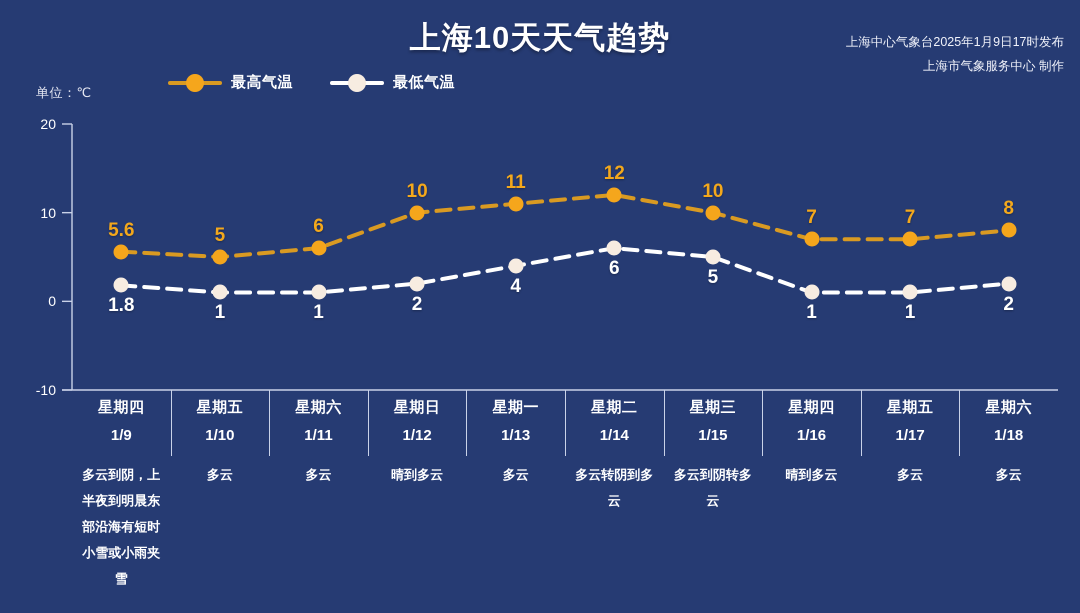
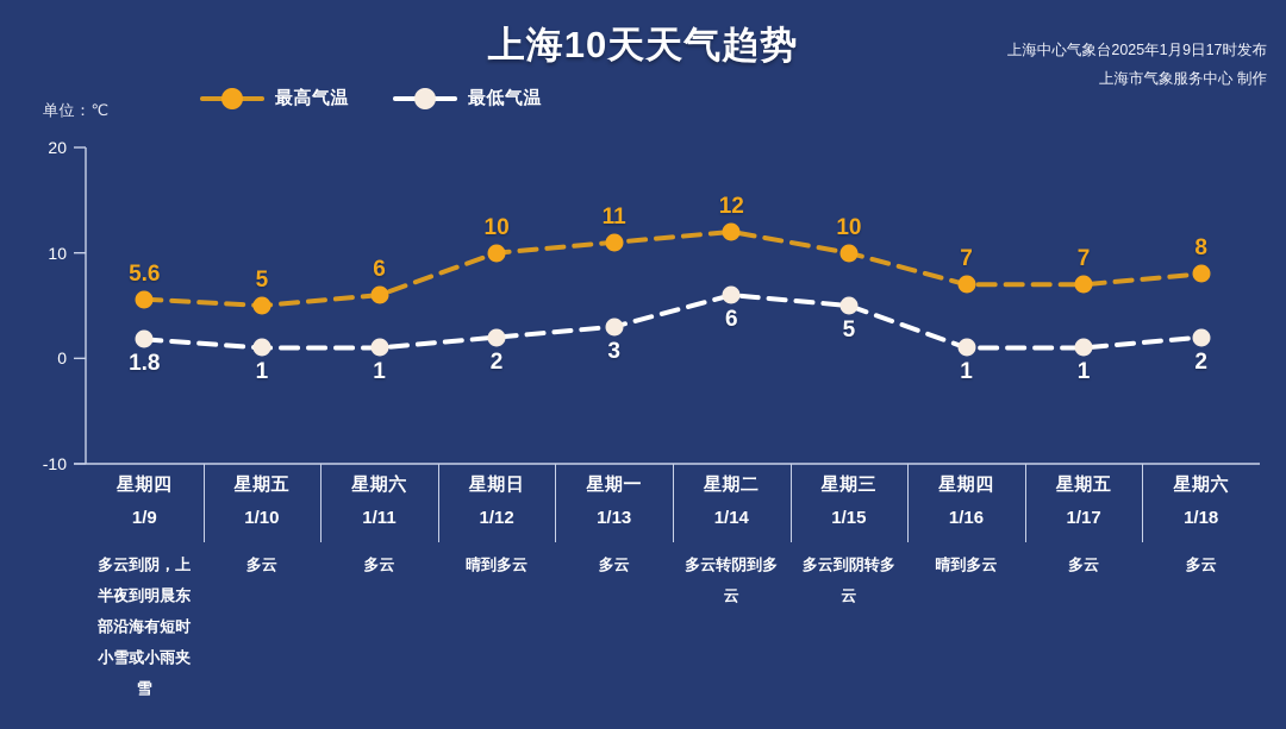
最低气温/1/13: 4 -> 3
